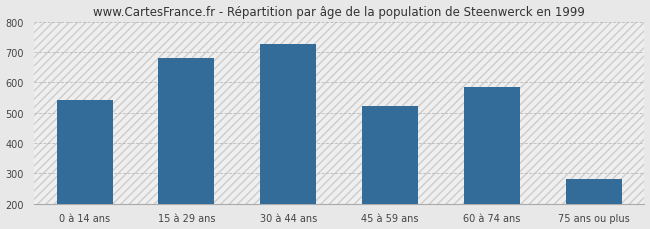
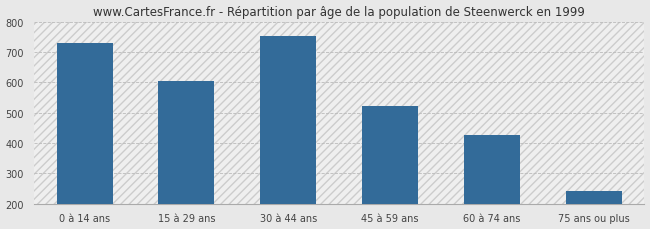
0 à 14 ans: 540 -> 730
15 à 29 ans: 680 -> 605
30 à 44 ans: 725 -> 752
60 à 74 ans: 585 -> 425
75 ans ou plus: 280 -> 242
